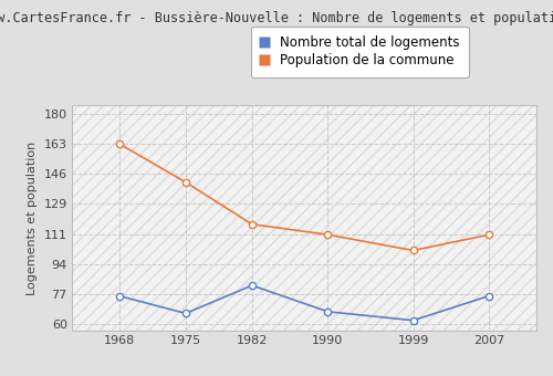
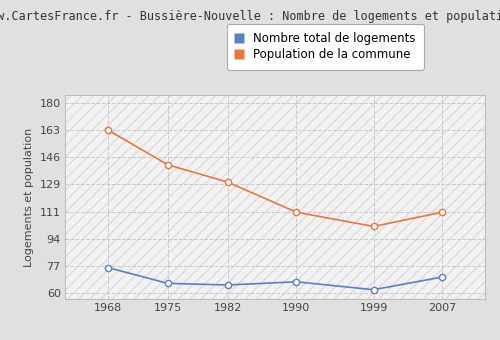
Nombre total de logements/1982: 82 -> 65
Population de la commune/1982: 117 -> 130
Nombre total de logements/2007: 76 -> 70
